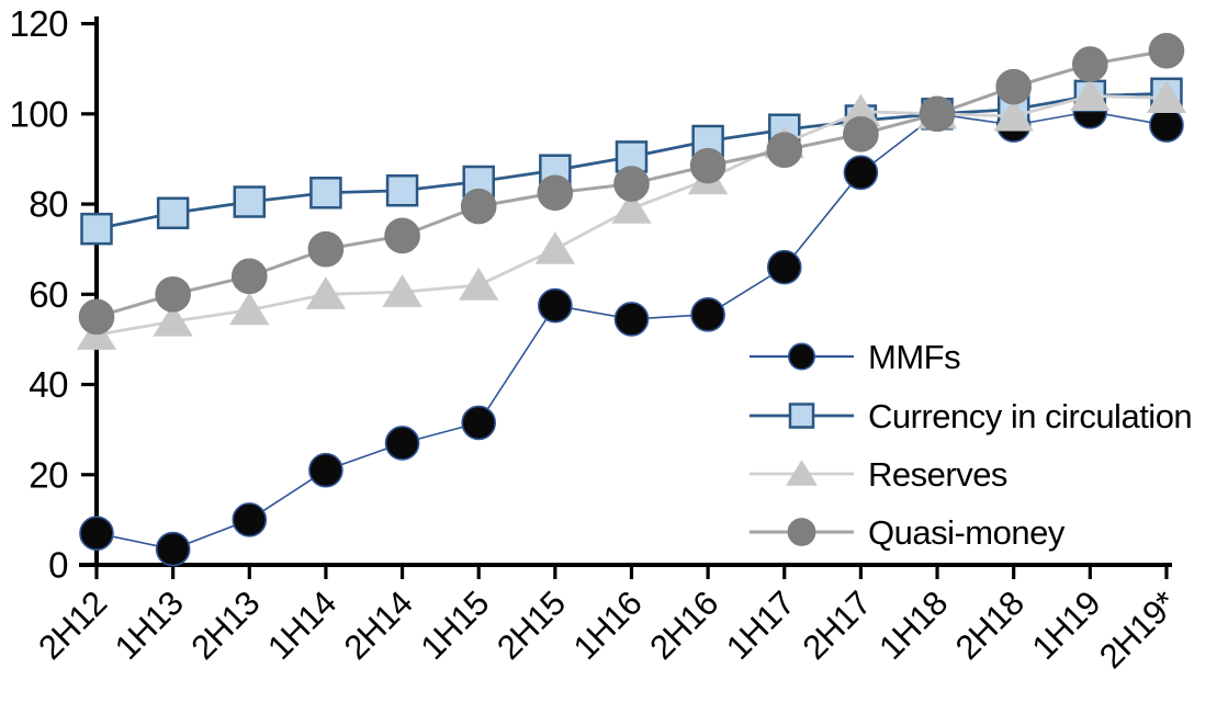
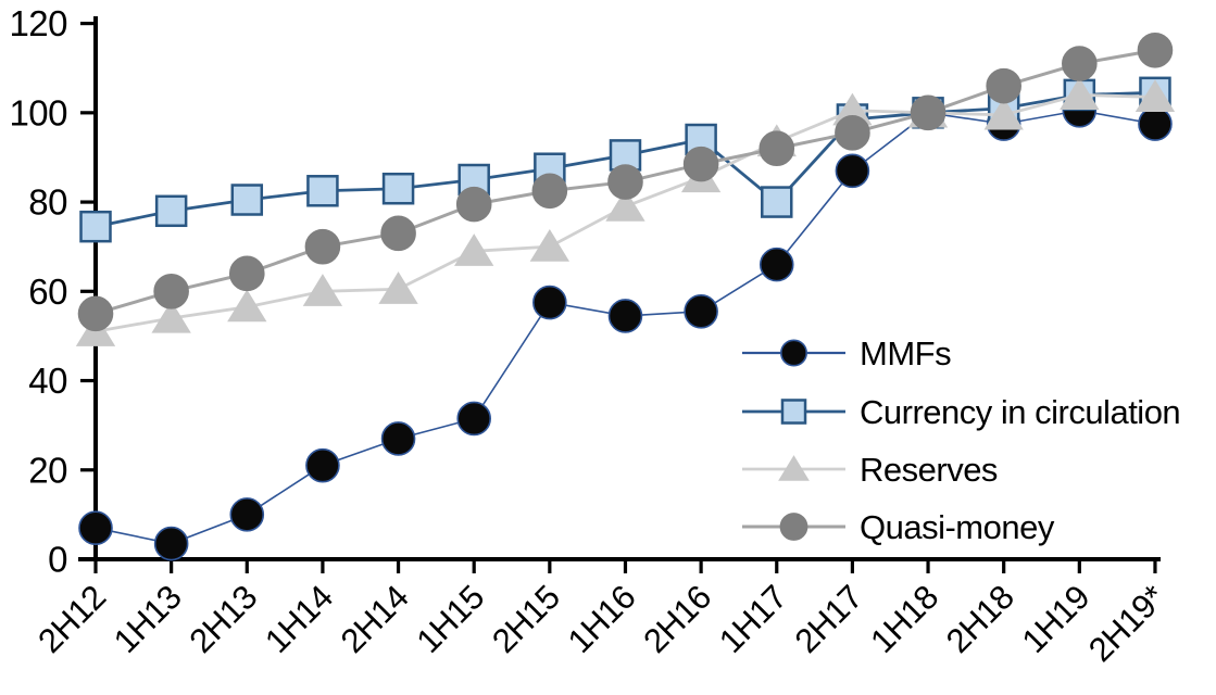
Reserves/1H15: 62 -> 69
Currency in circulation/1H17: 96 -> 80
